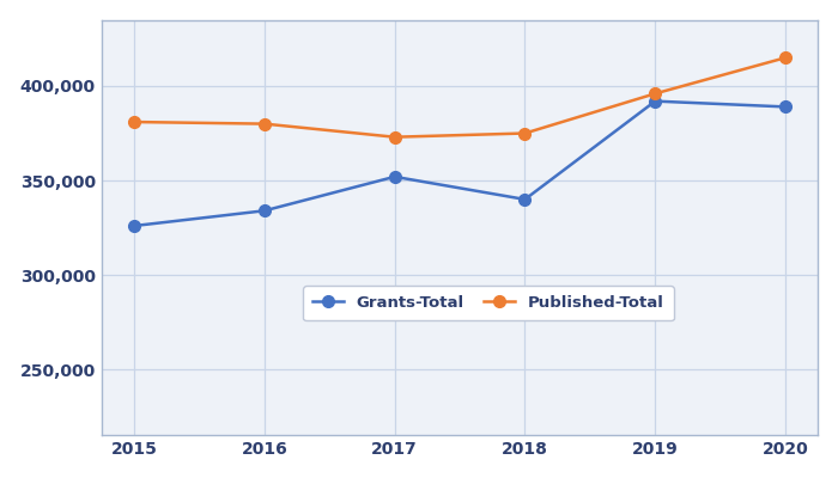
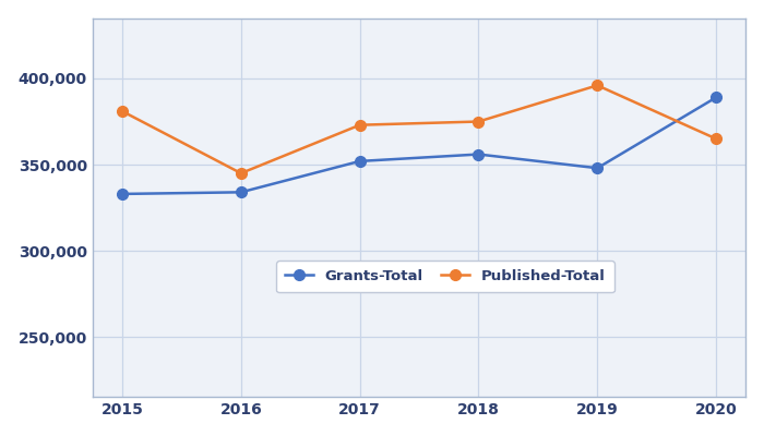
Grants-Total/2015: 326,000 -> 333,000
Published-Total/2016: 380,000 -> 345,000
Grants-Total/2018: 340,000 -> 356,000
Grants-Total/2019: 392,000 -> 348,000
Published-Total/2020: 415,000 -> 365,000
